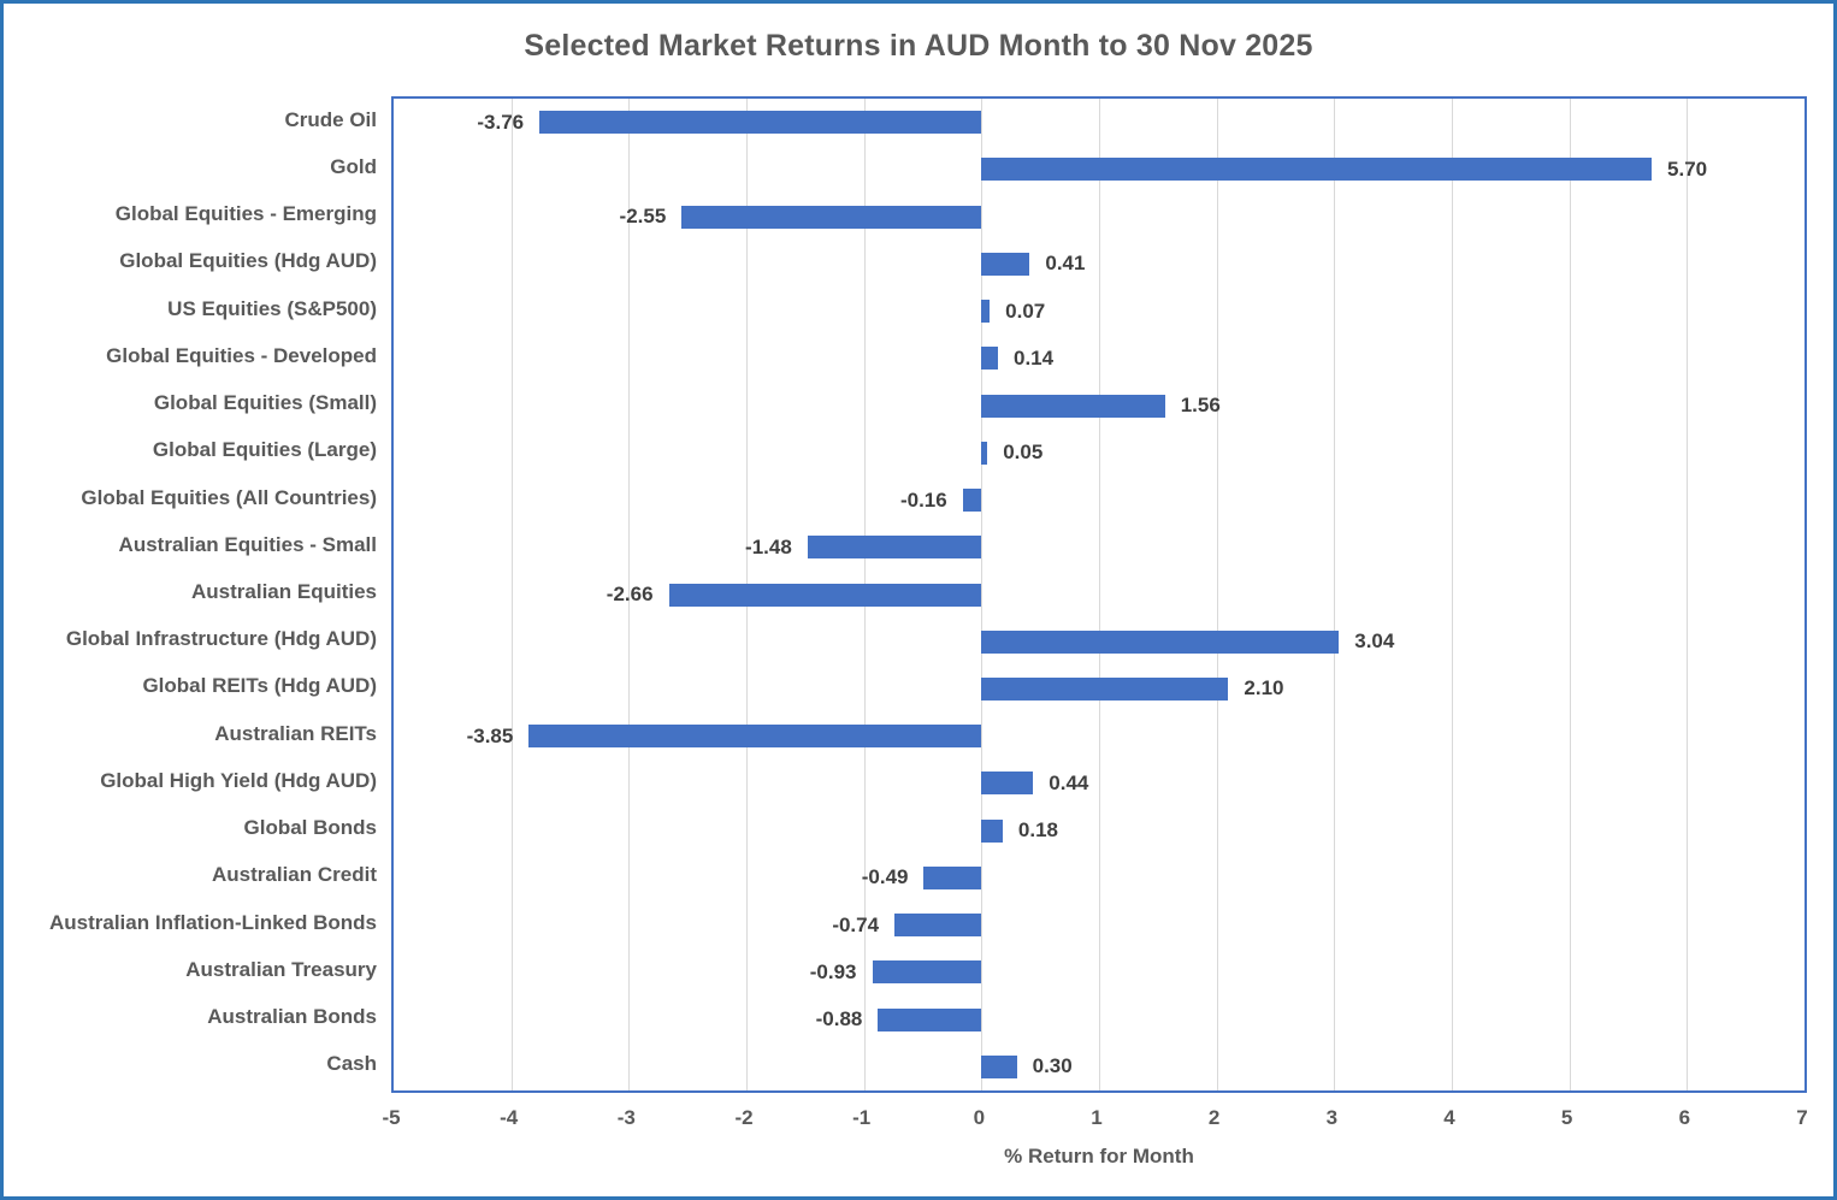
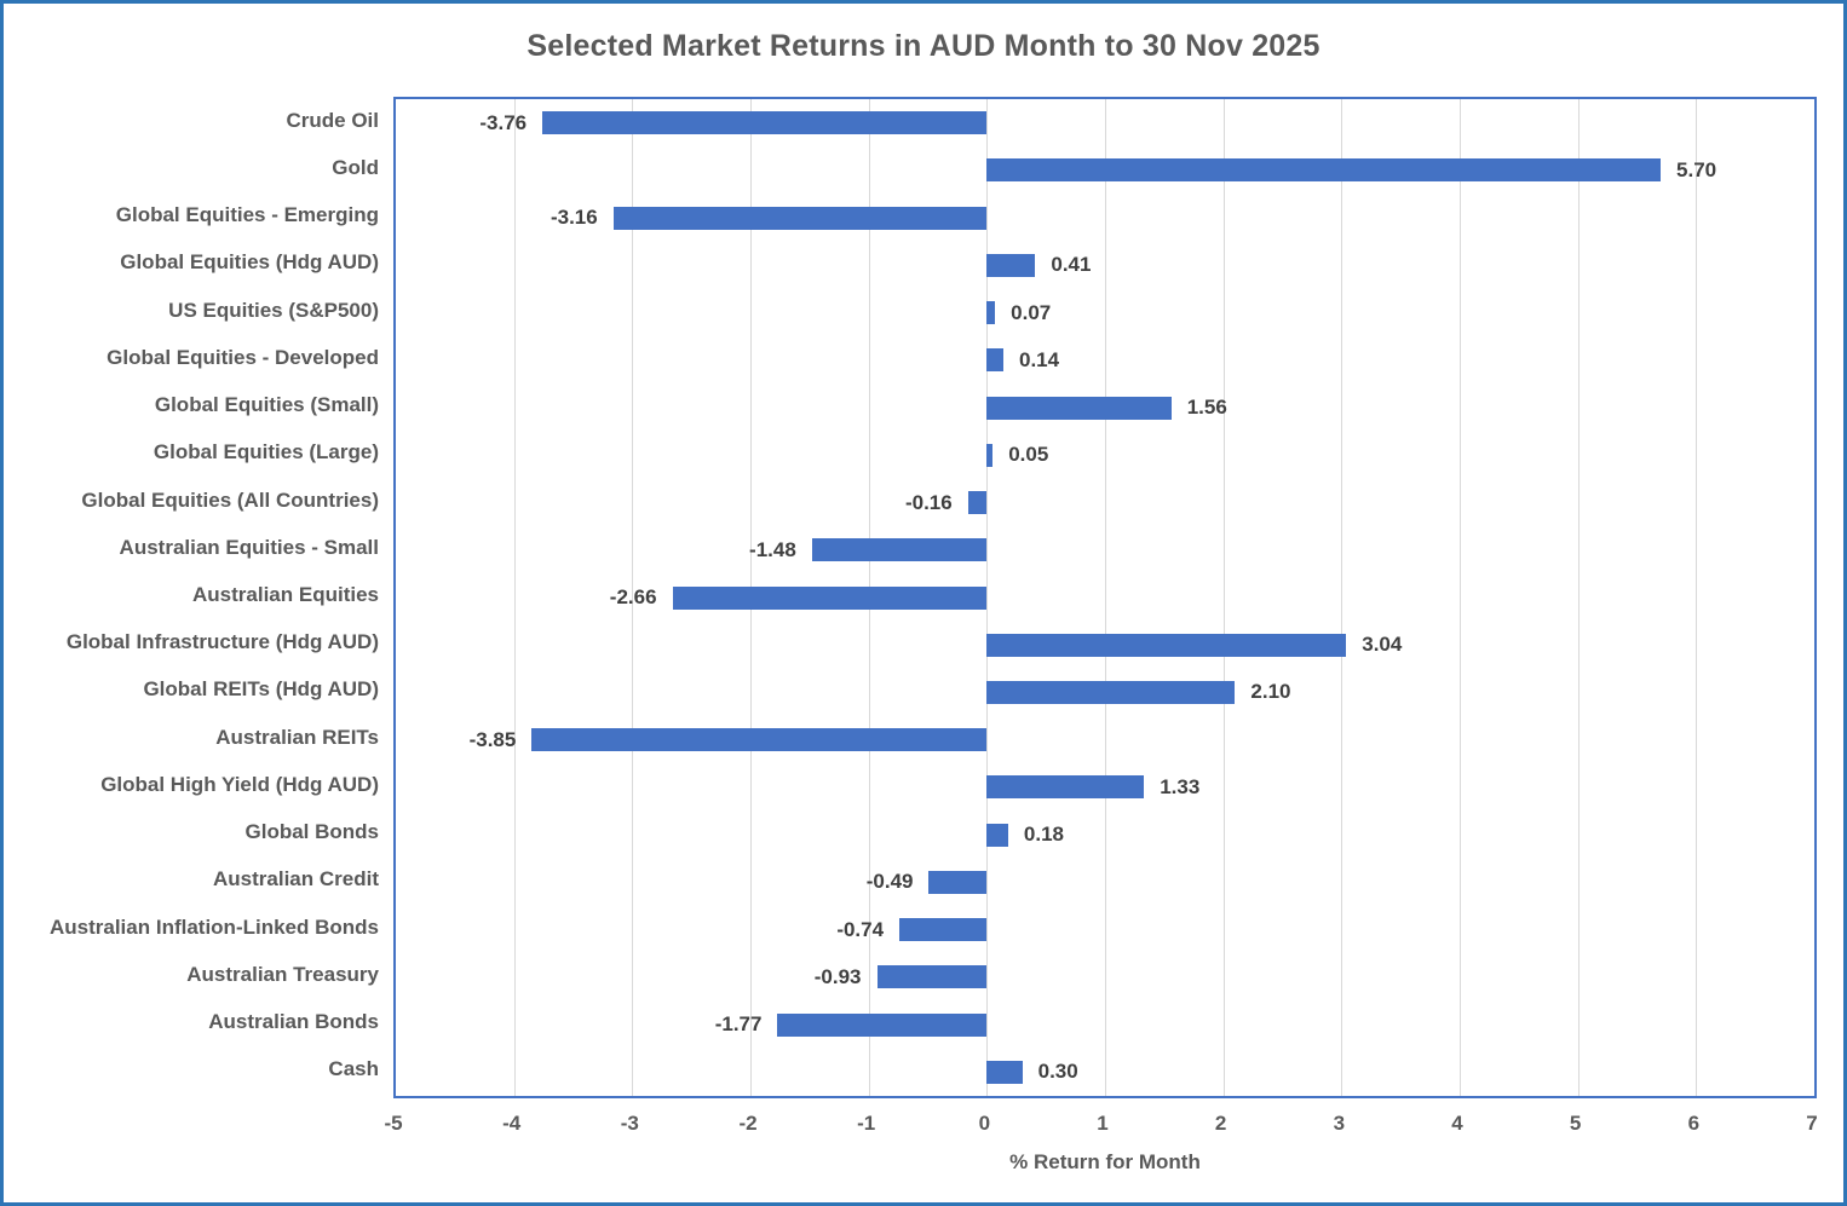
Global Equities - Emerging: -2.55 -> -3.16
Global High Yield (Hdg AUD): 0.44 -> 1.33
Australian Bonds: -0.88 -> -1.77
